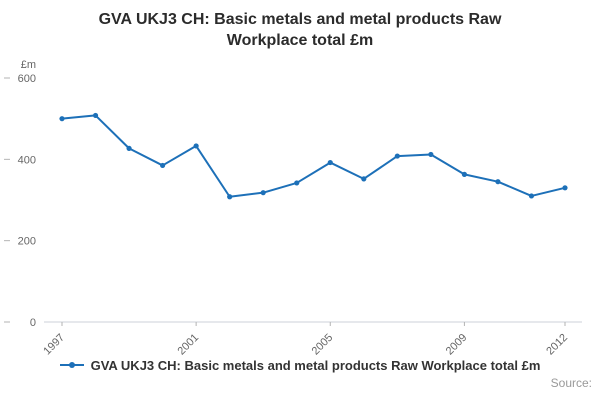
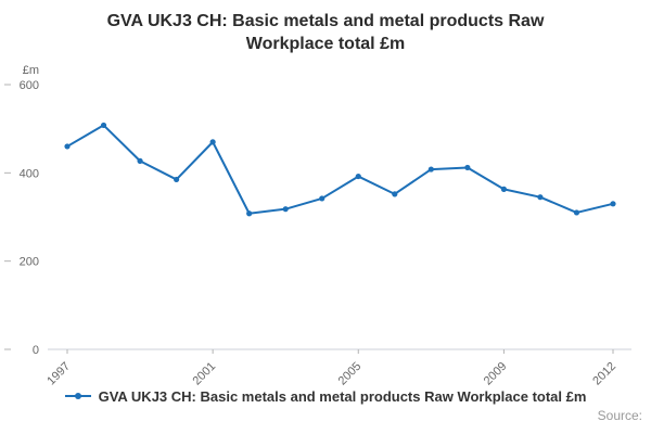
1997: 500 -> 460
2001: 430 -> 470
